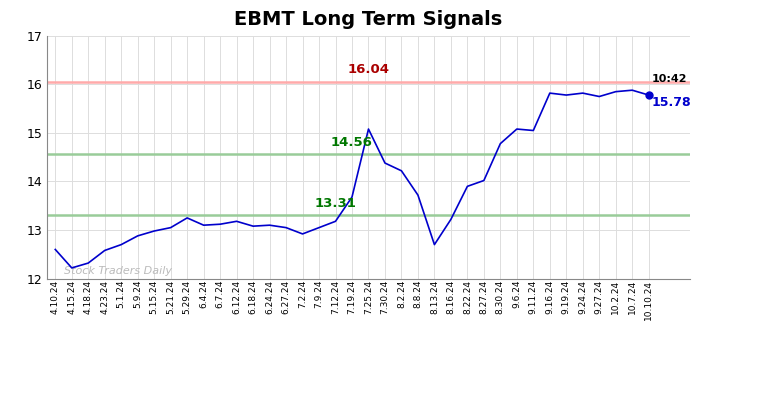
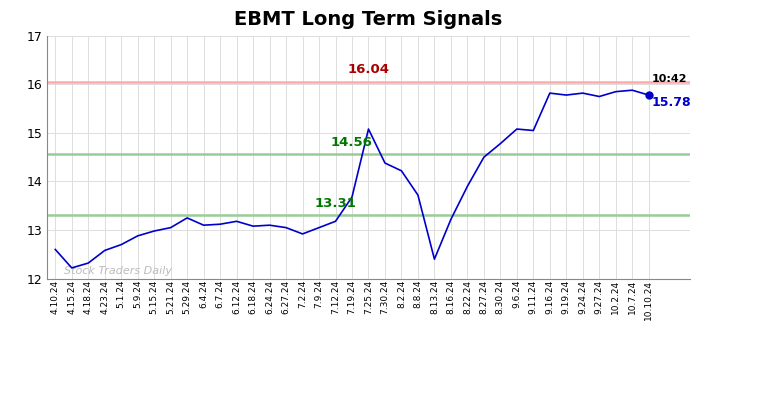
8.13.24: 12.70 -> 12.40
8.27.24: 14.02 -> 14.50
